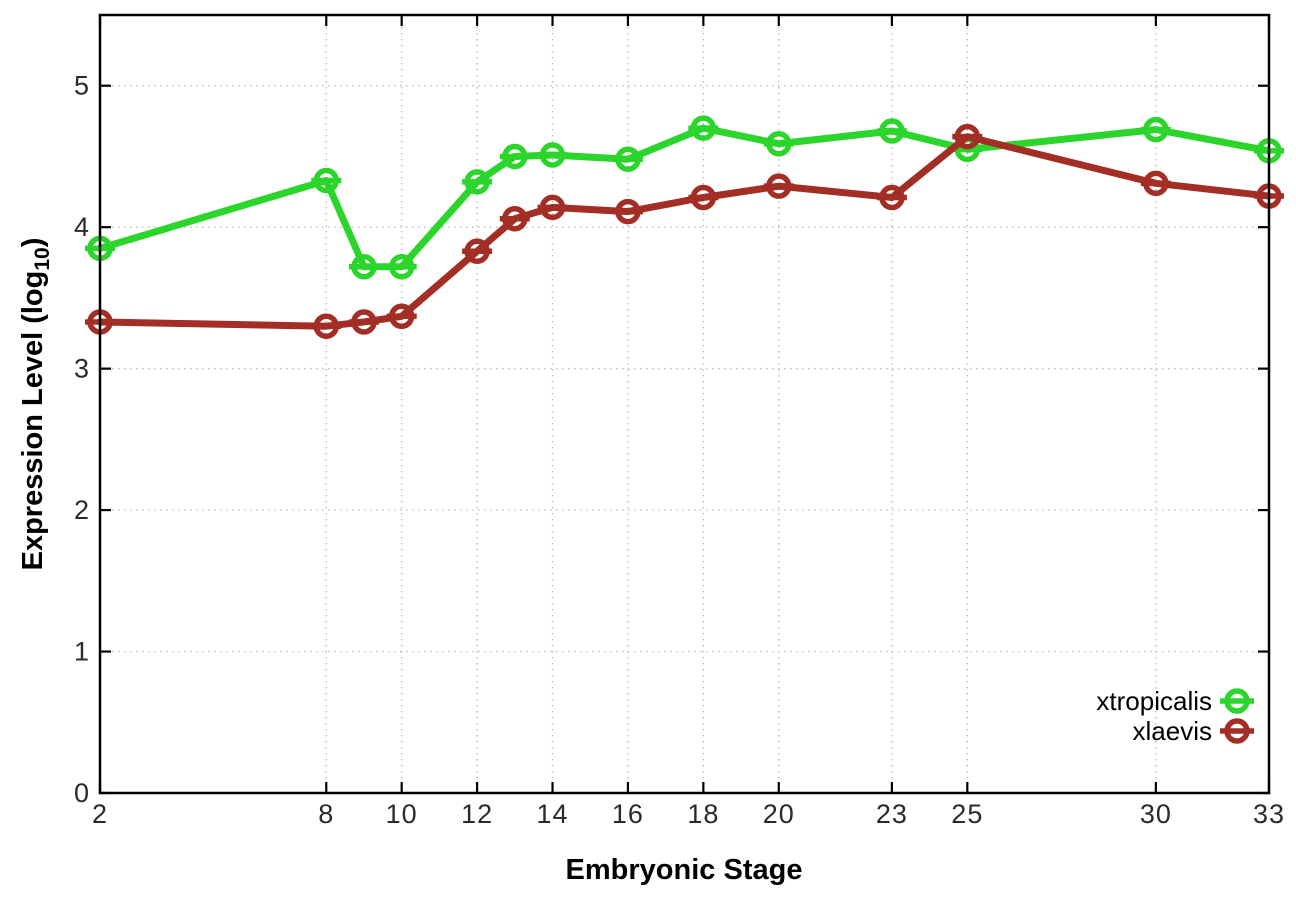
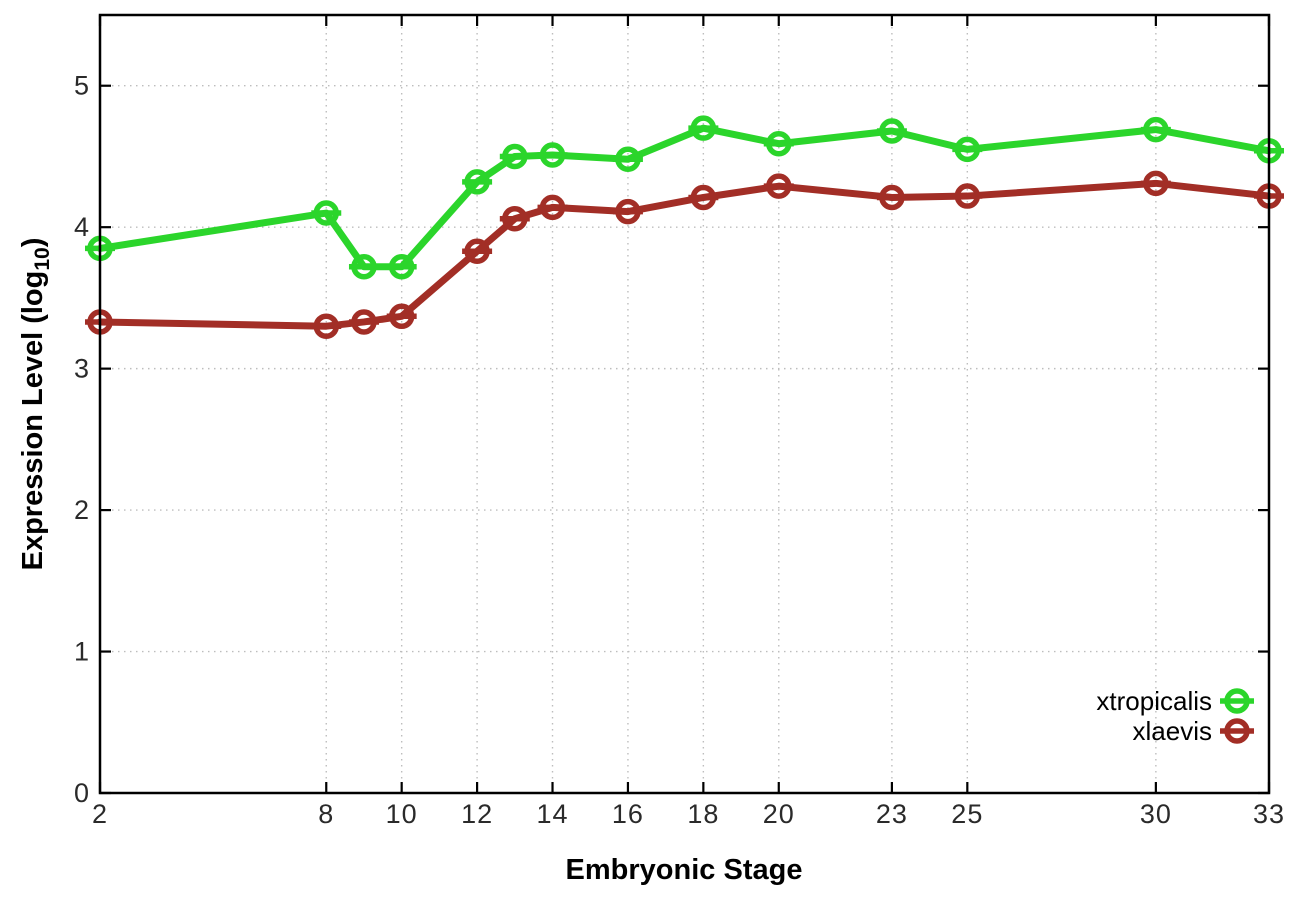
xtropicalis/8: 4.33 -> 4.10
xlaevis/25: 4.64 -> 4.22
